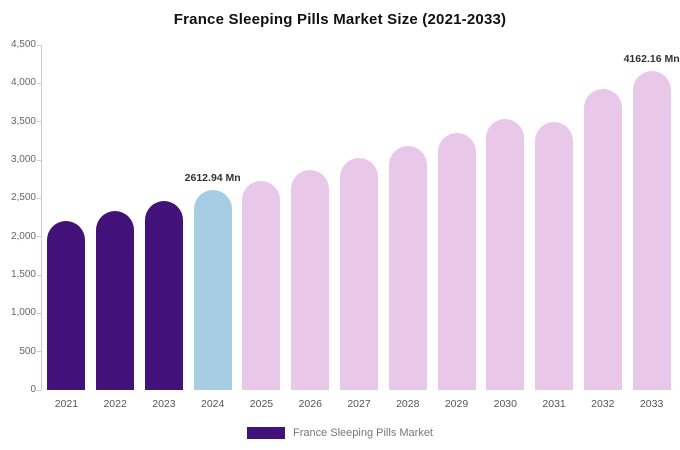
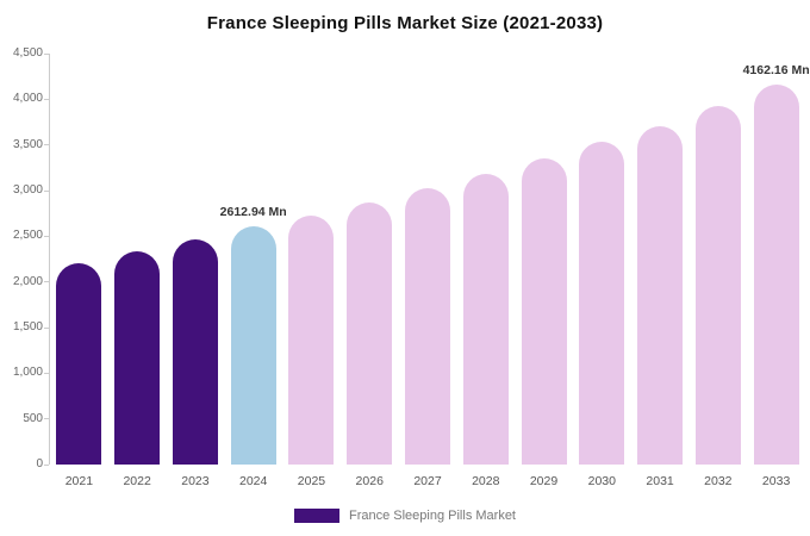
2031: 3500 -> 3700
